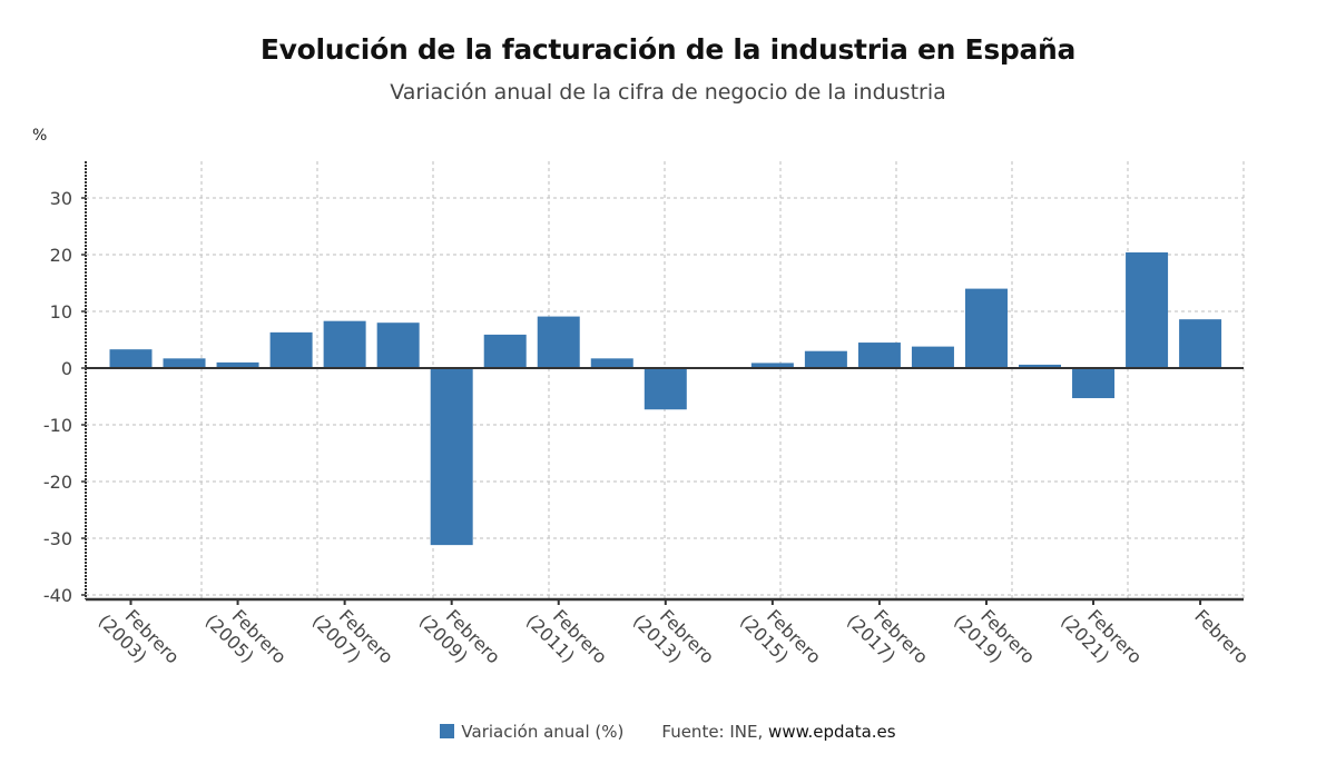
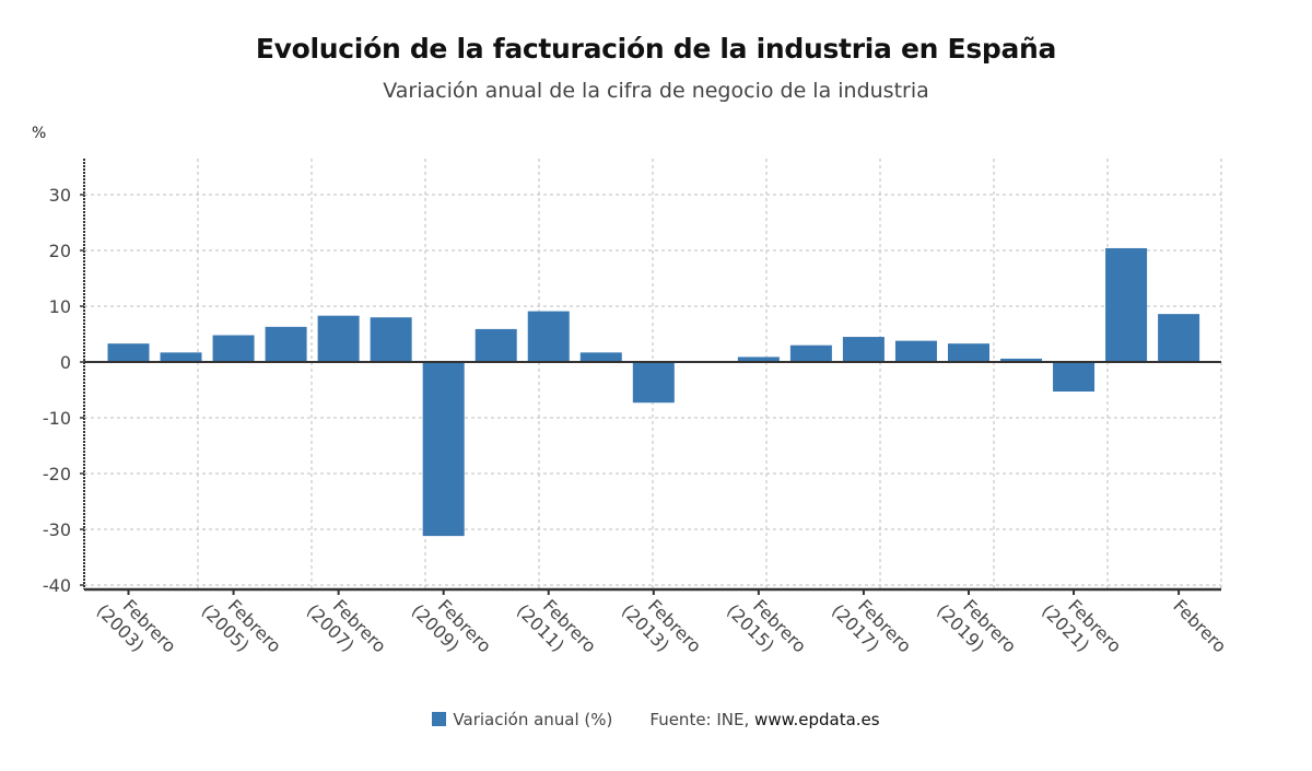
Febrero (2005): 1 -> 5
Febrero (2019): 14 -> 3
